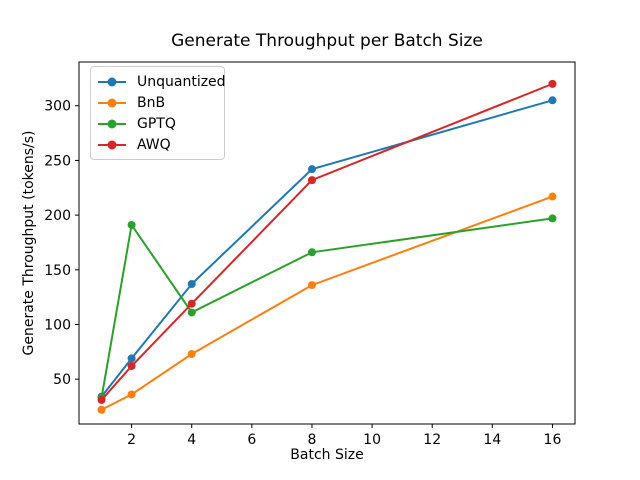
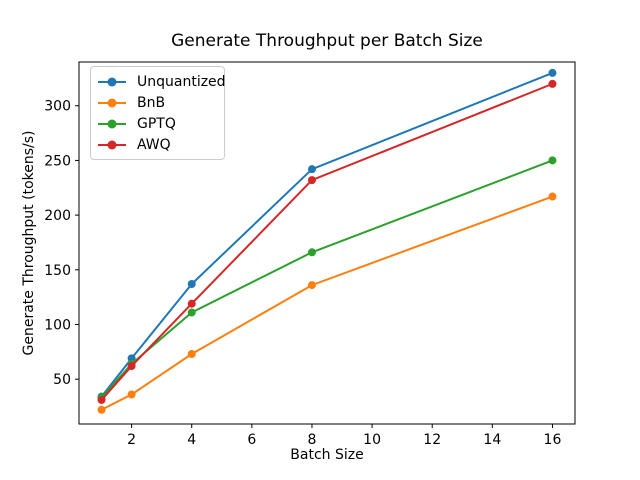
GPTQ/2: 191 -> 64
Unquantized/16: 305 -> 330
GPTQ/16: 197 -> 250
